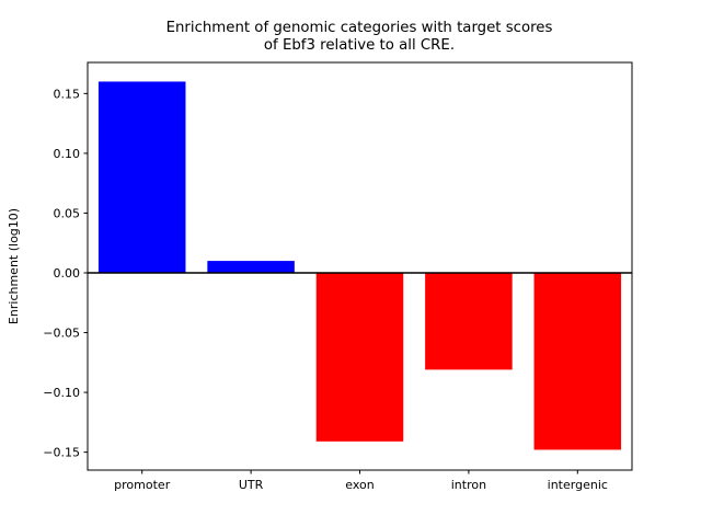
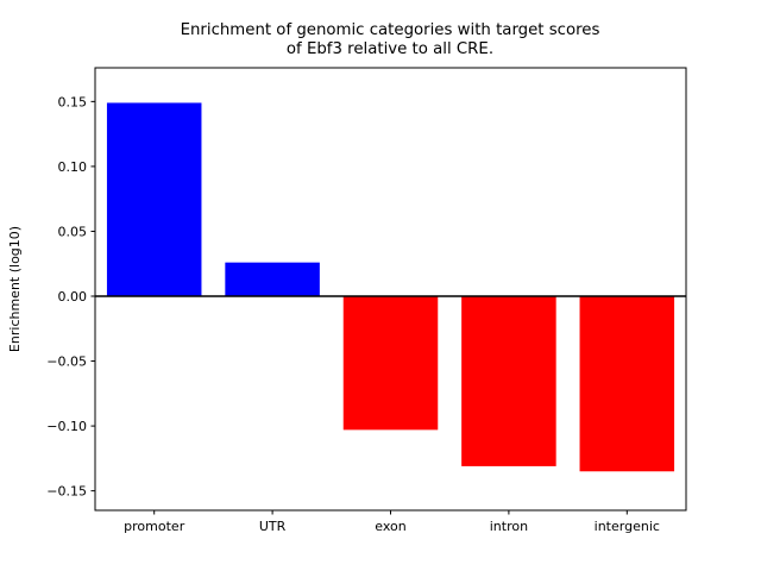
promoter: 0.160 -> 0.149
UTR: 0.010 -> 0.026
exon: -0.141 -> -0.103
intron: -0.081 -> -0.131
intergenic: -0.148 -> -0.135
